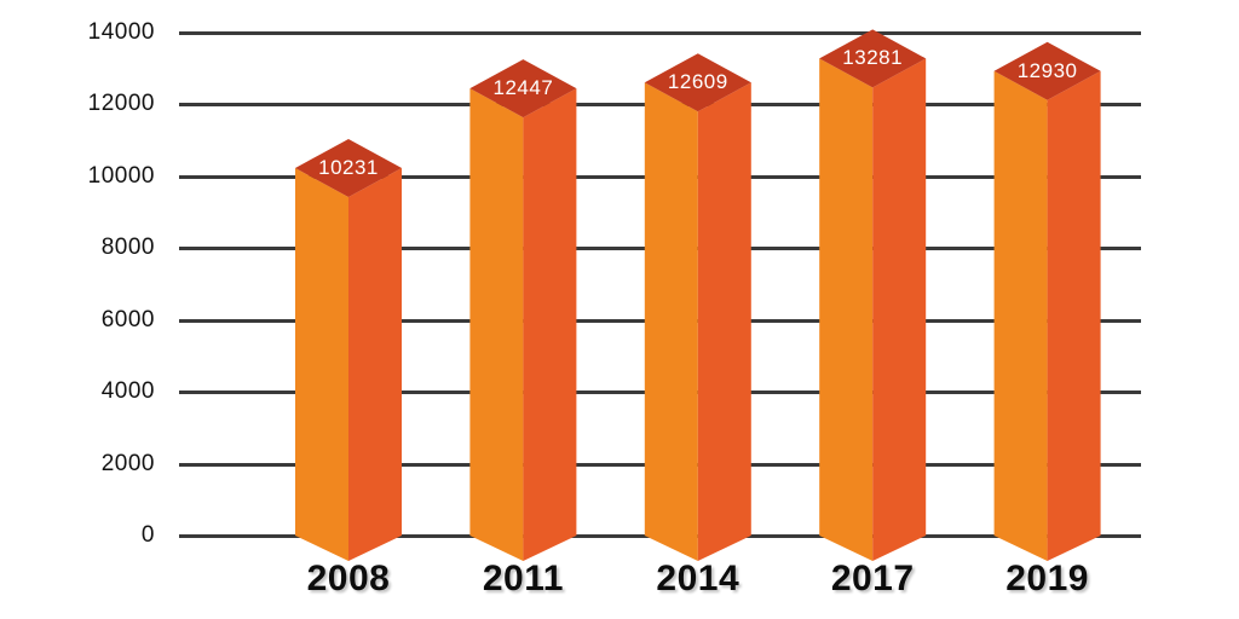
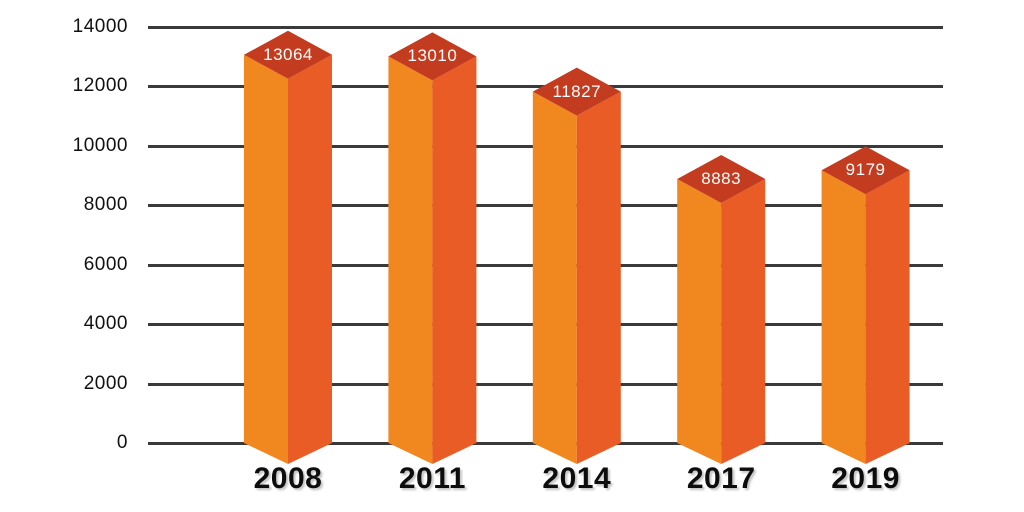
2008: 10231 -> 13064
2011: 12447 -> 13010
2014: 12609 -> 11827
2017: 13281 -> 8883
2019: 12930 -> 9179
